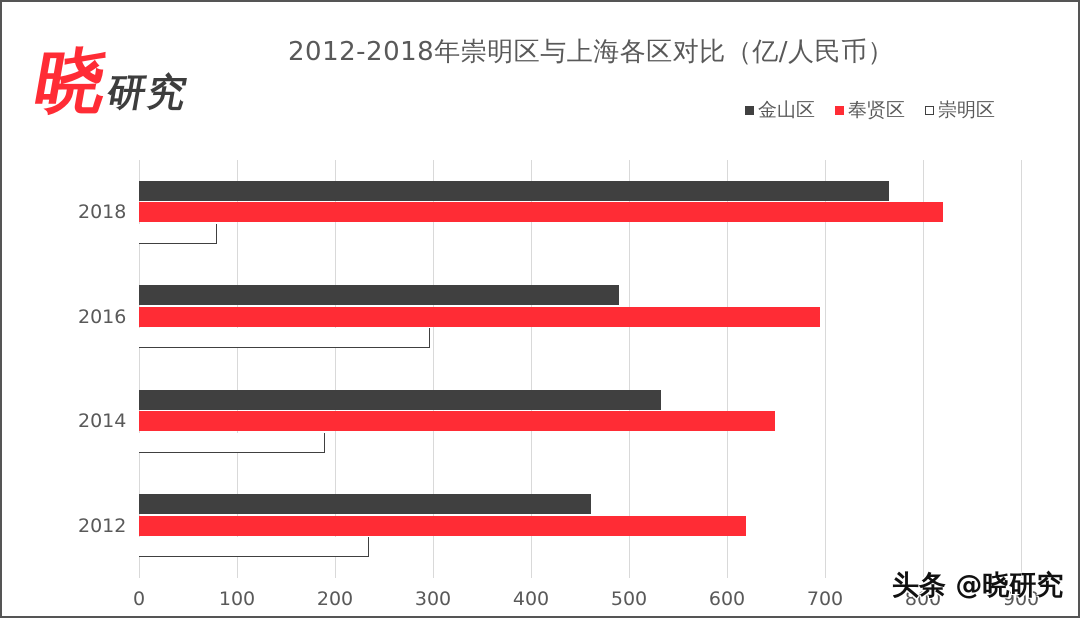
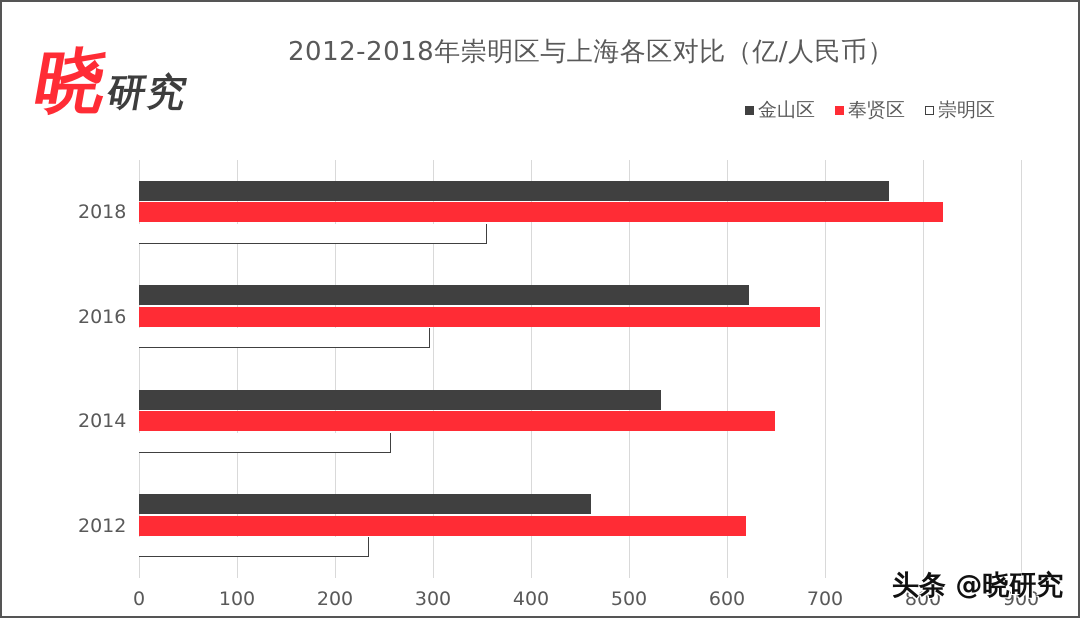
崇明区/2014: 190 -> 260
金山区/2016: 490 -> 620
崇明区/2018: 80 -> 360
